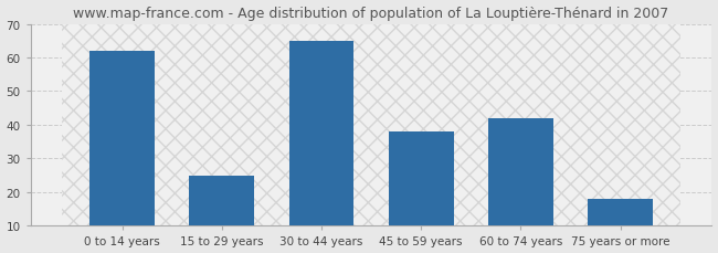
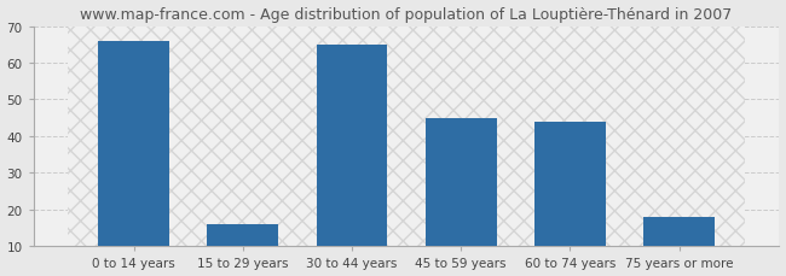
0 to 14 years: 62 -> 66
15 to 29 years: 25 -> 16
45 to 59 years: 38 -> 45
60 to 74 years: 42 -> 44
